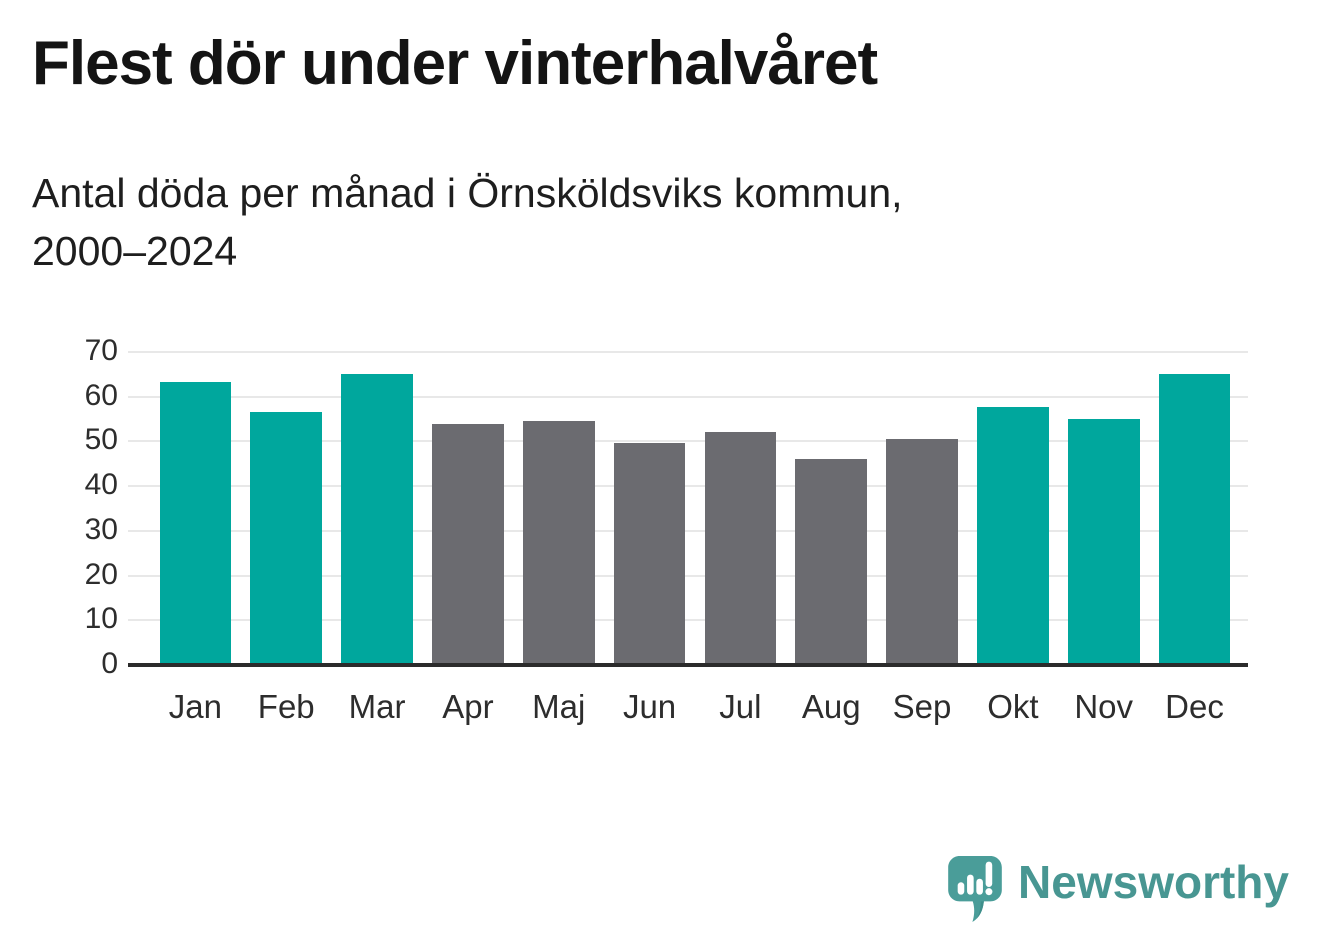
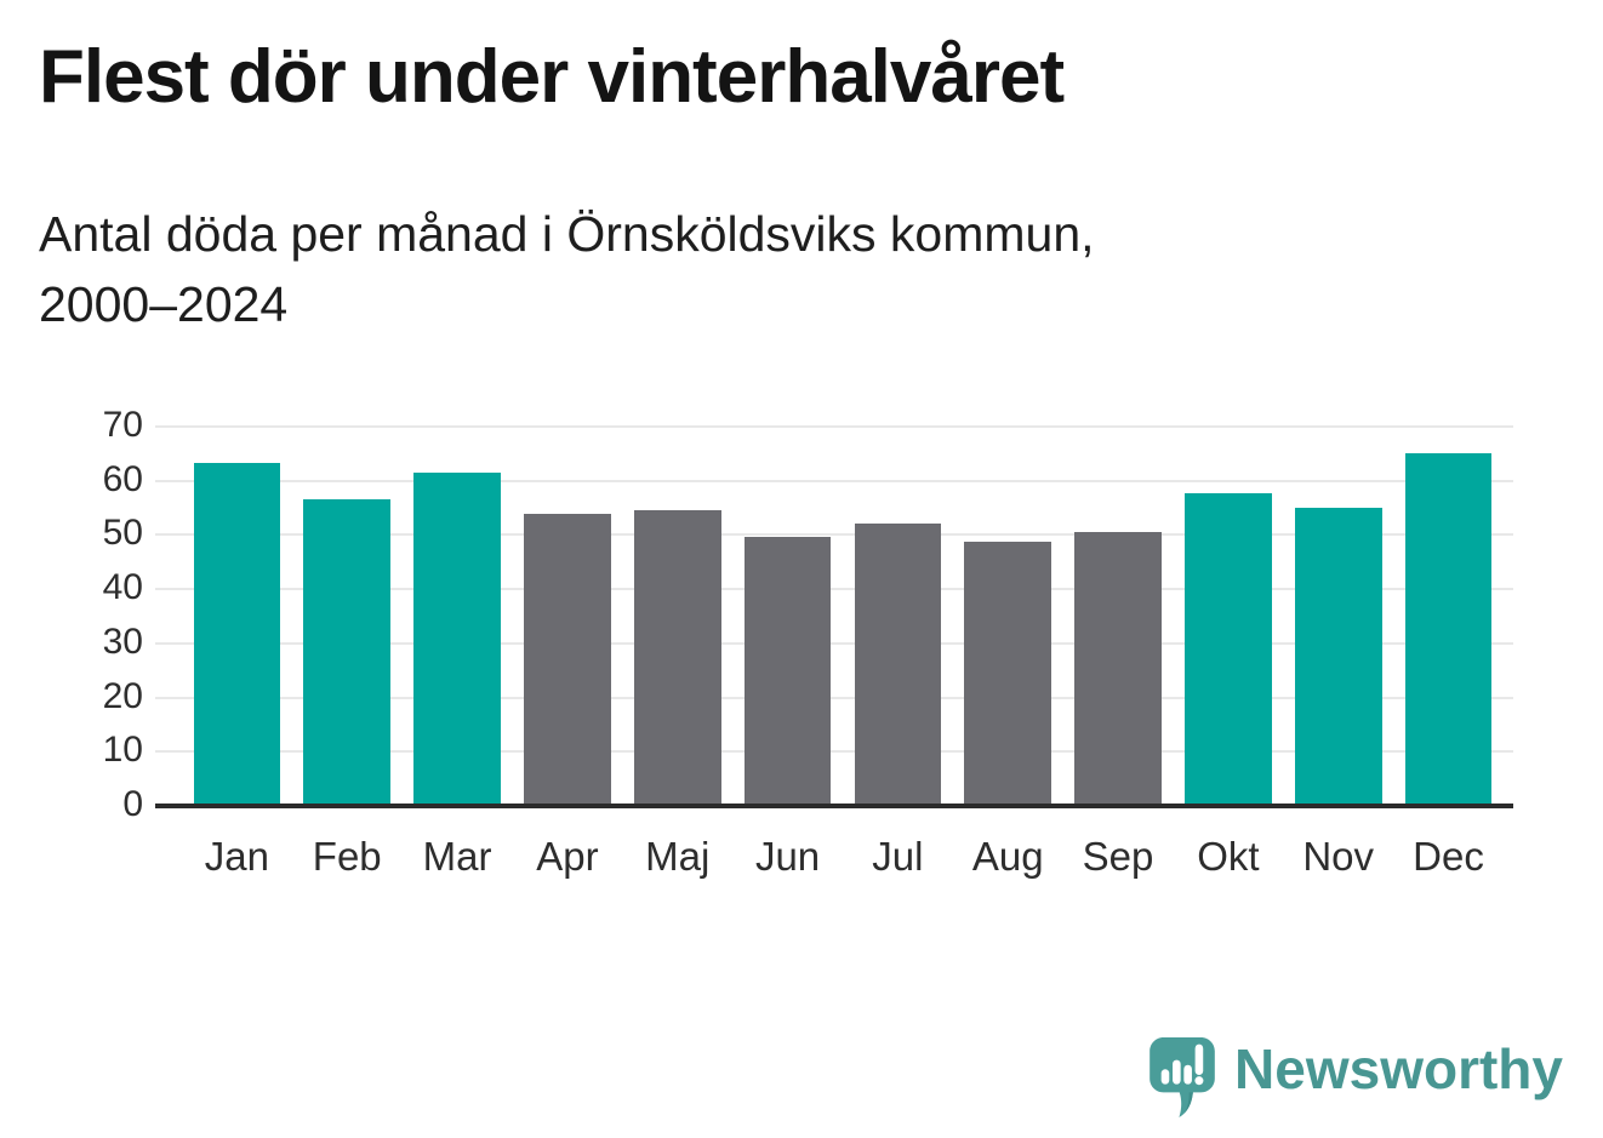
Mar: 65 -> 62
Aug: 46 -> 49
